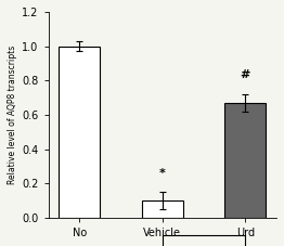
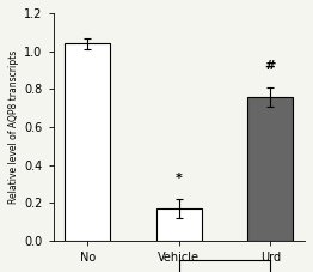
No: 1.00 -> 1.04
Vehicle: 0.10 -> 0.17
Urd: 0.67 -> 0.76
